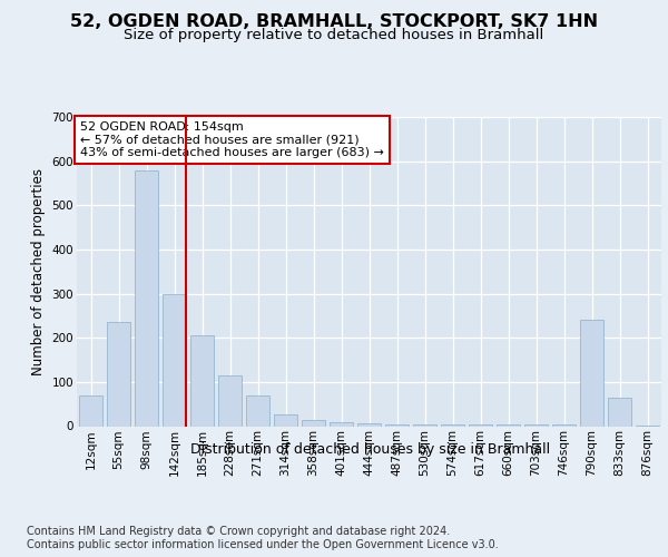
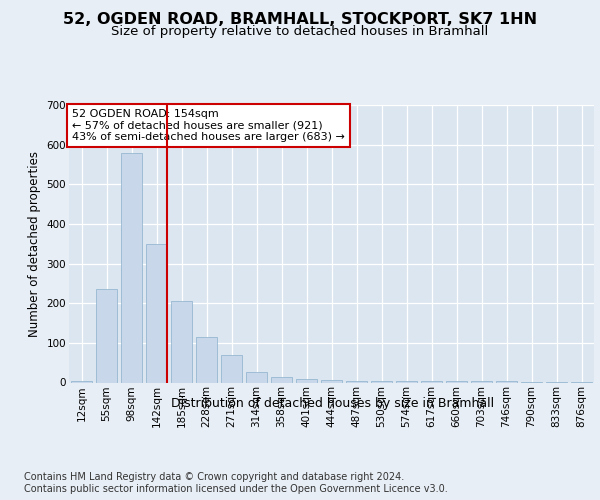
12sqm: 70 -> 5
142sqm: 300 -> 350
790sqm: 240 -> 2
833sqm: 65 -> 1
